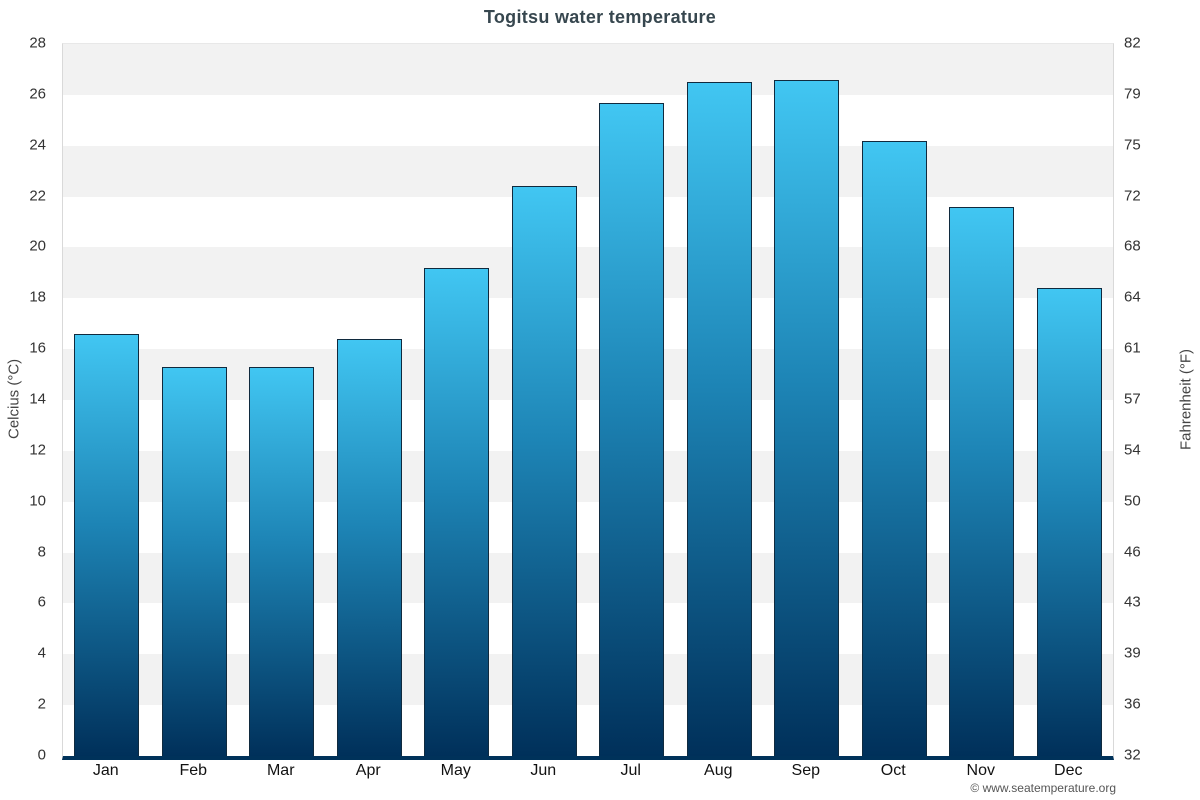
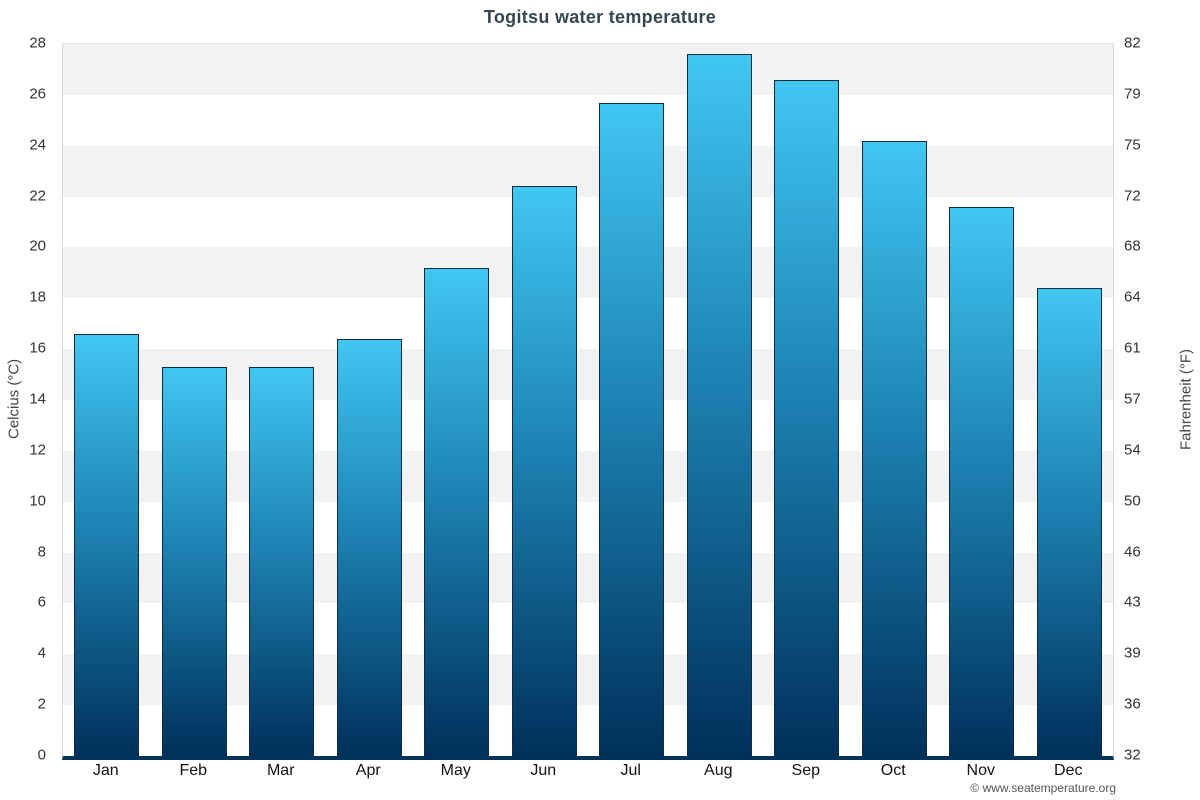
Aug: 26.5 -> 27.6
